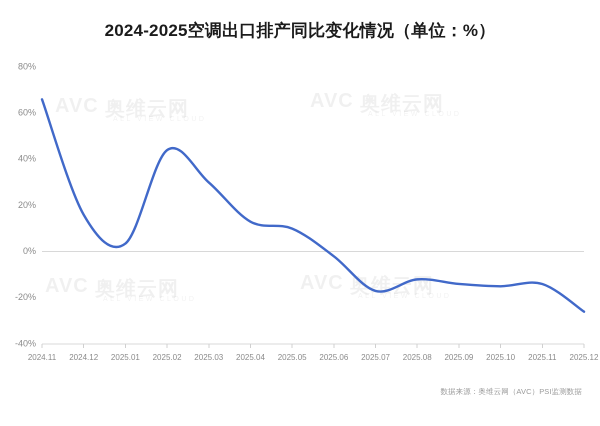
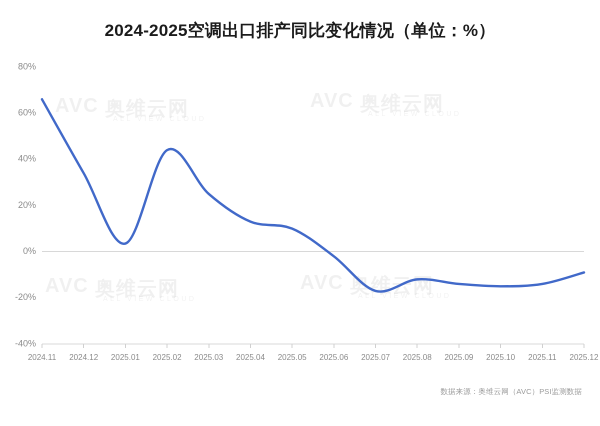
2024.12: 16% -> 34%
2025.03: 30% -> 25%
2025.12: -26% -> -9%
